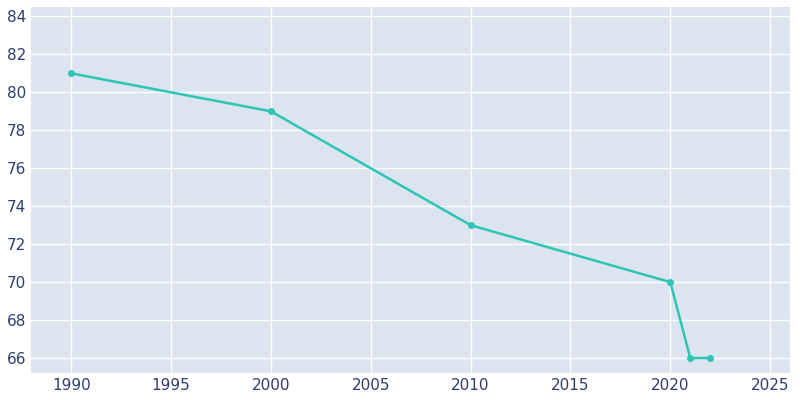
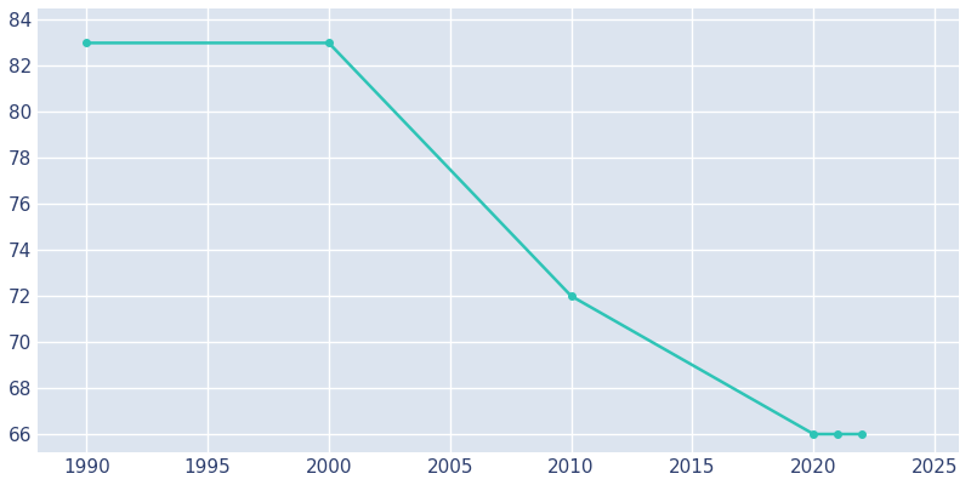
1990: 81 -> 83
2000: 79 -> 83
2010: 73 -> 72
2020: 70 -> 66
